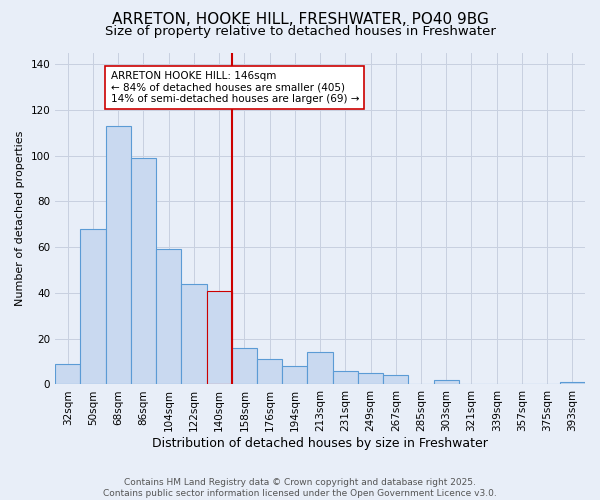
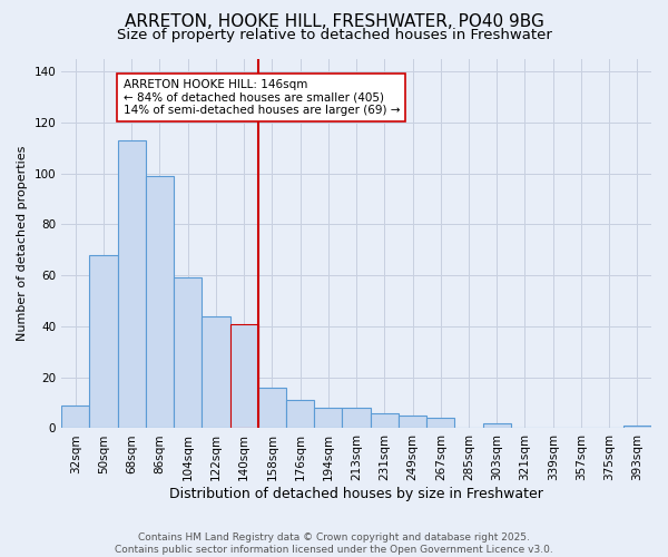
213sqm: 14 -> 8
